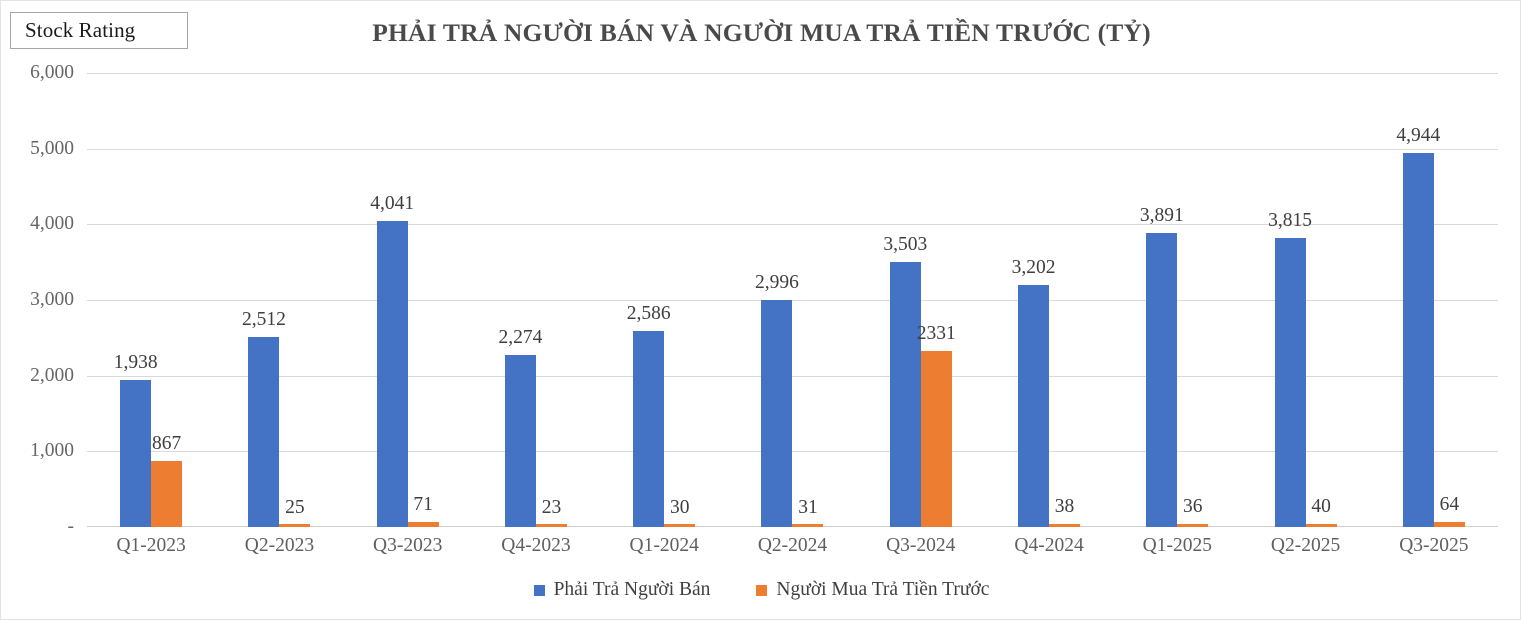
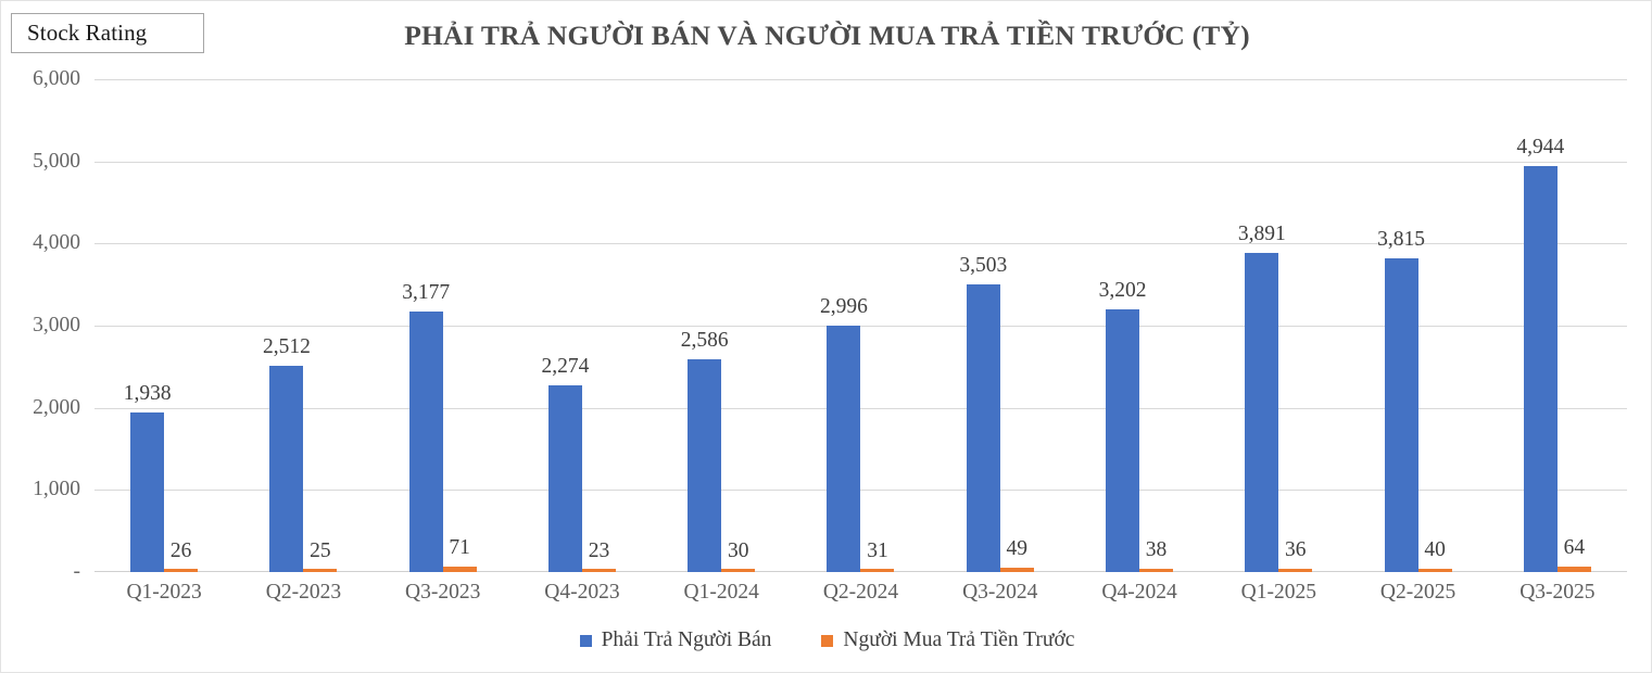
Người Mua Trả Tiền Trước/Q1-2023: 867 -> 26
Phải Trả Người Bán/Q3-2023: 4,041 -> 3,177
Người Mua Trả Tiền Trước/Q3-2024: 2331 -> 49
